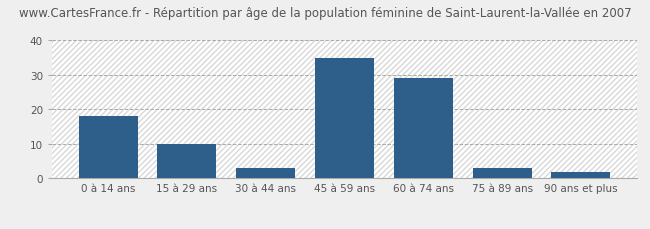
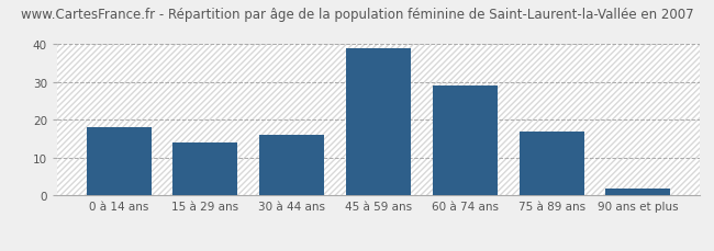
15 à 29 ans: 10 -> 14
30 à 44 ans: 3 -> 16
45 à 59 ans: 35 -> 39
75 à 89 ans: 3 -> 17
